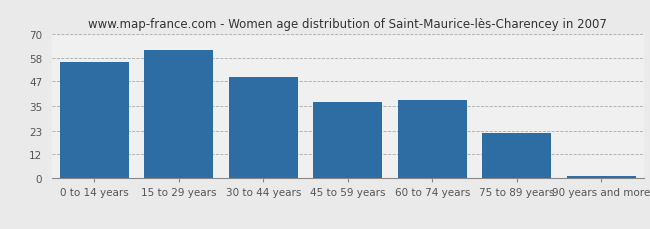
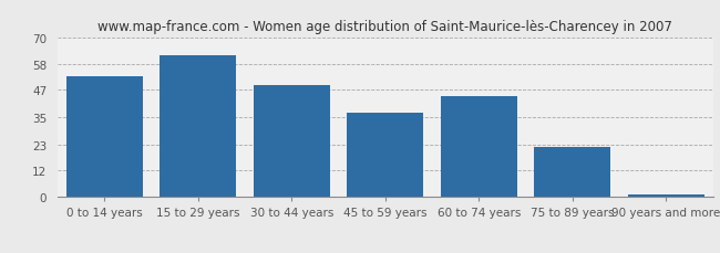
0 to 14 years: 56 -> 53
60 to 74 years: 38 -> 44
